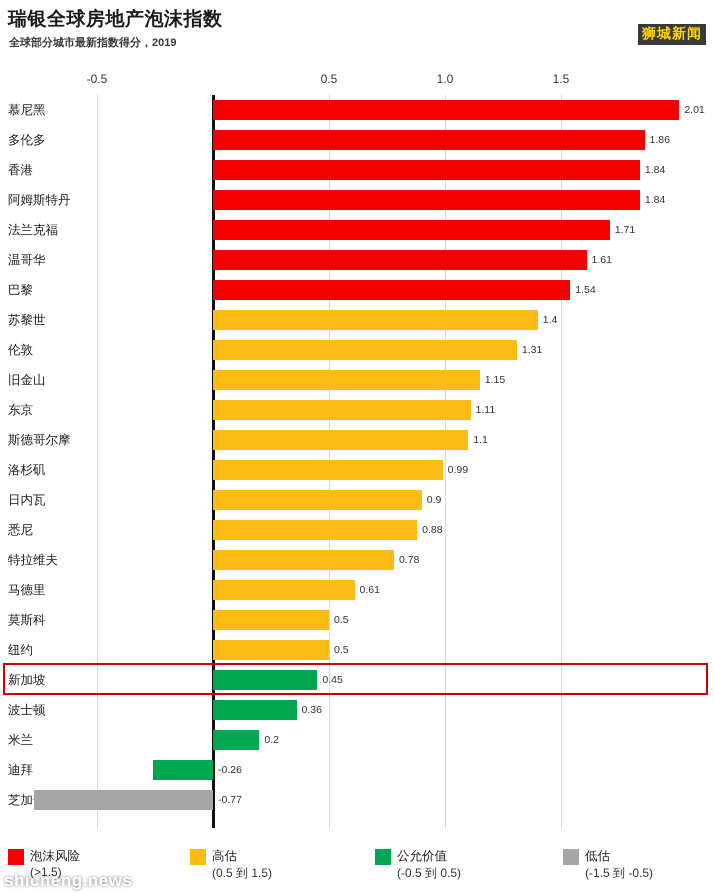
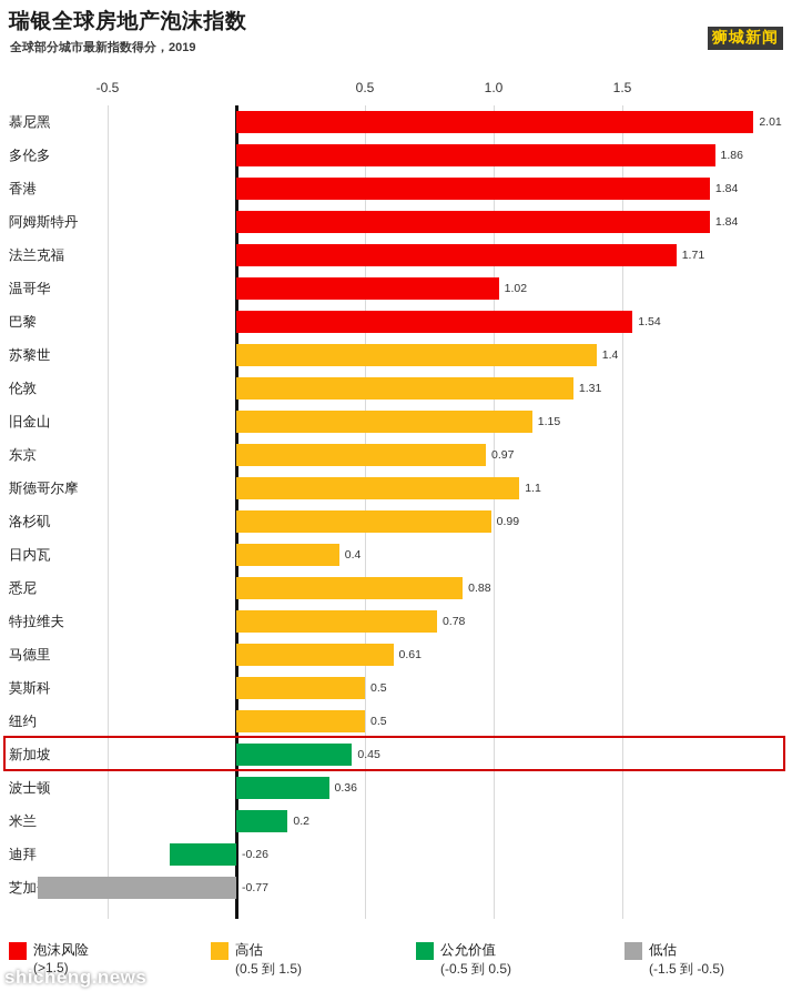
温哥华: 1.61 -> 1.02
东京: 1.11 -> 0.97
日内瓦: 0.9 -> 0.4
